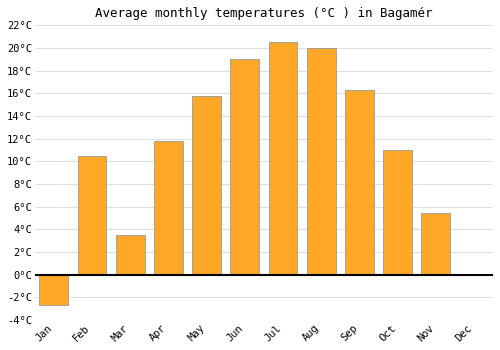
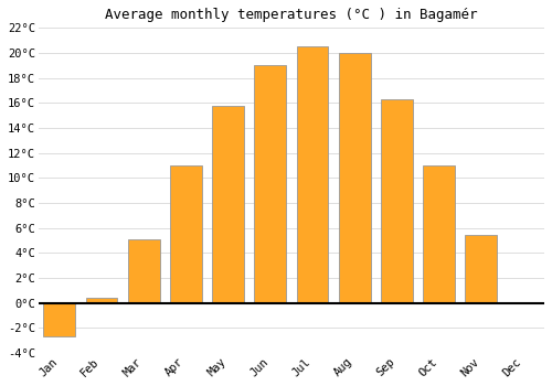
Feb: 10.5°C -> 0.4°C
Mar: 3.5°C -> 5.1°C
Apr: 11.8°C -> 11.0°C
